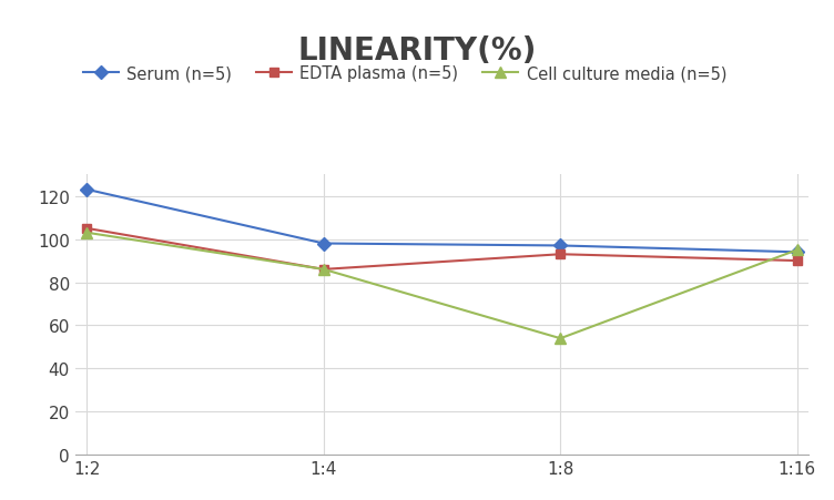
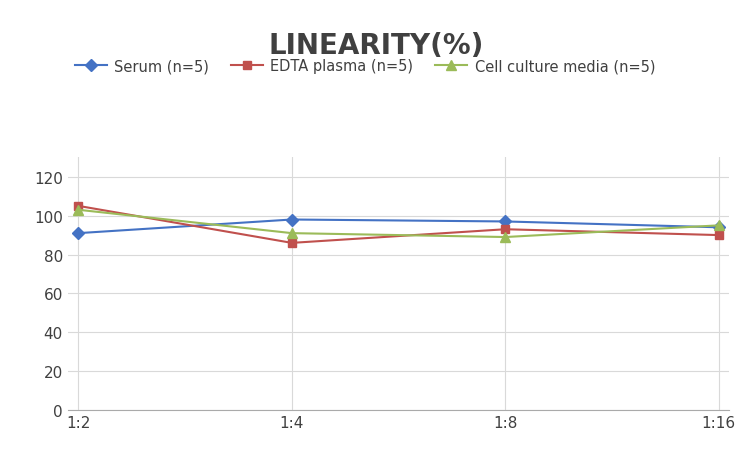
Serum (n=5)/1:2: 123 -> 91
Cell culture media (n=5)/1:4: 86 -> 91
Cell culture media (n=5)/1:8: 54 -> 89
